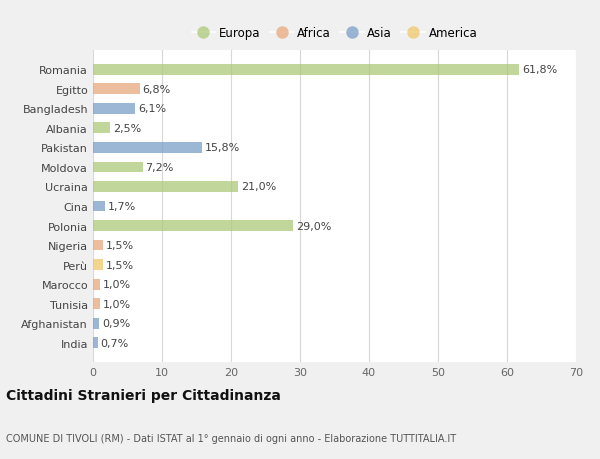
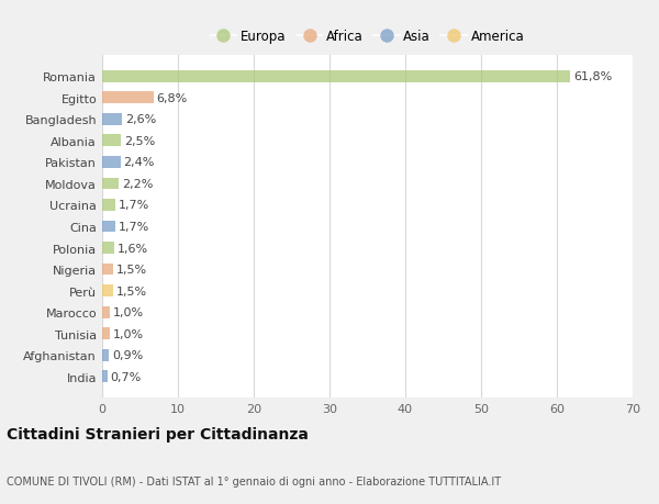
Bangladesh: 6,1% -> 2,6%
Pakistan: 15,8% -> 2,4%
Moldova: 7,2% -> 2,2%
Ucraina: 21,0% -> 1,7%
Polonia: 29,0% -> 1,6%
